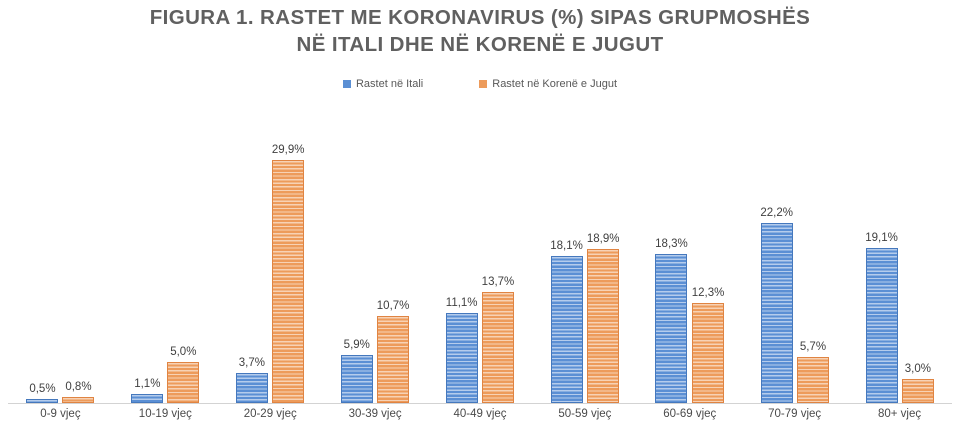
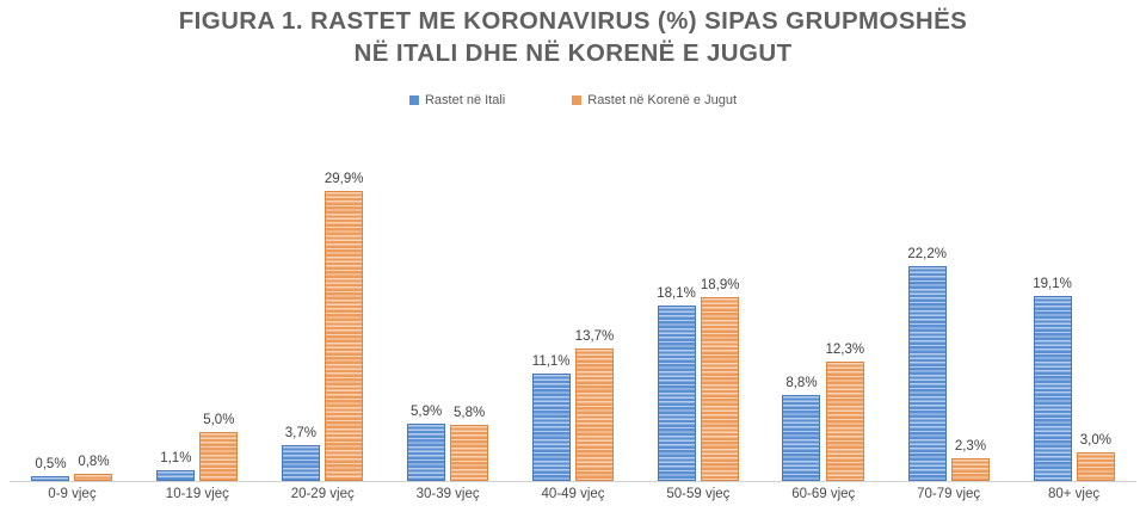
Rastet në Korenë e Jugut/30-39 vjeç: 10,7% -> 5,8%
Rastet në Itali/60-69 vjeç: 18,3% -> 8,8%
Rastet në Korenë e Jugut/70-79 vjeç: 5,7% -> 2,3%
